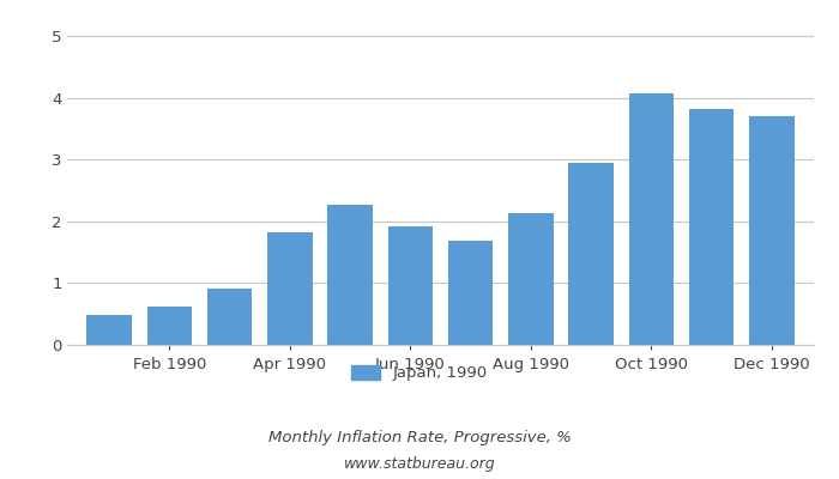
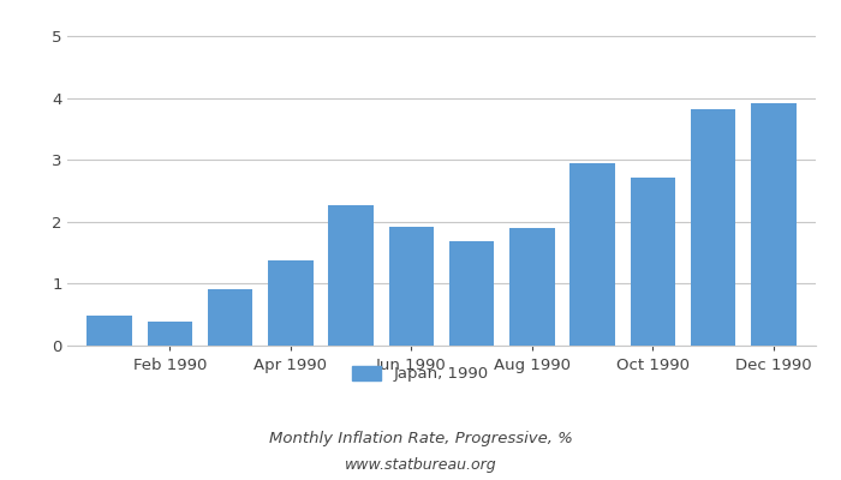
Feb 1990: 0.62 -> 0.38
Apr 1990: 1.82 -> 1.38
Aug 1990: 2.14 -> 1.90
Oct 1990: 4.07 -> 2.72
Dec 1990: 3.70 -> 3.92
